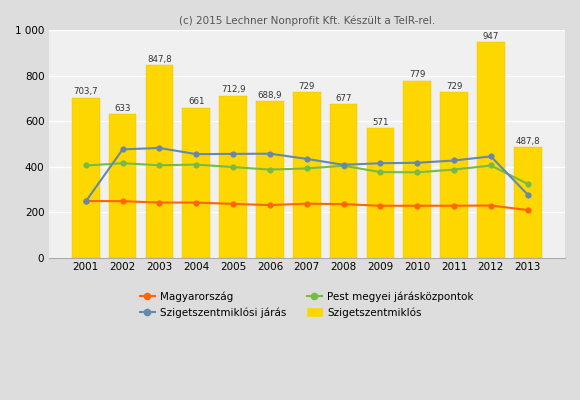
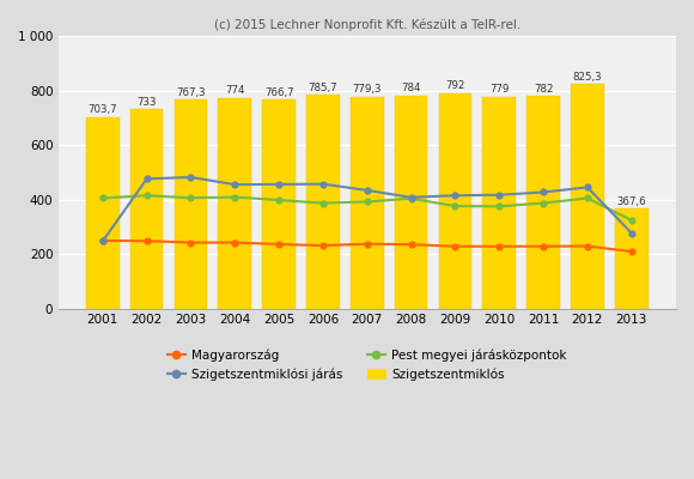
Szigetszentmiklós/2002: 633 -> 733
Szigetszentmiklós/2003: 847,8 -> 767,3
Szigetszentmiklós/2004: 661 -> 774
Szigetszentmiklós/2005: 712,9 -> 766,7
Szigetszentmiklós/2006: 688,9 -> 785,7
Szigetszentmiklós/2007: 729 -> 779,3
Szigetszentmiklós/2008: 677 -> 784
Szigetszentmiklós/2009: 571 -> 792
Szigetszentmiklós/2011: 729 -> 782
Szigetszentmiklós/2012: 947 -> 825,3
Szigetszentmiklós/2013: 487,8 -> 367,6
